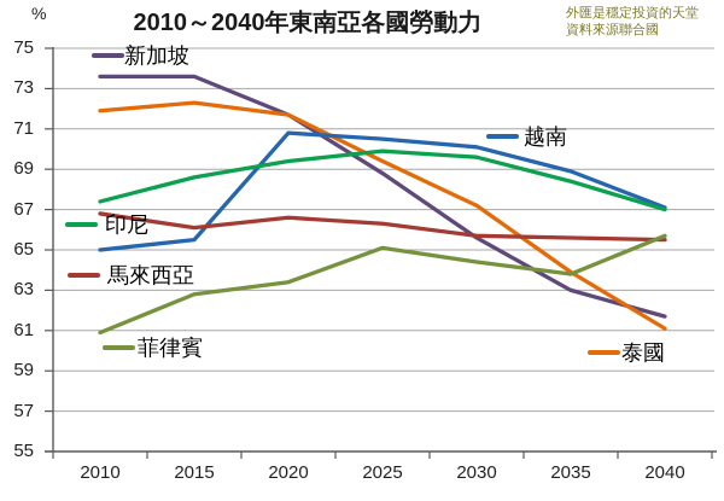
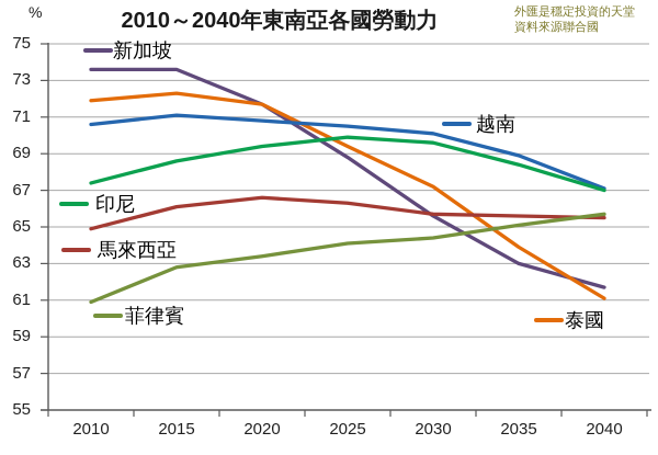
越南/2010: 65.0 -> 70.6
馬來西亞/2010: 66.8 -> 64.9
越南/2015: 65.5 -> 71.1
菲律賓/2025: 65.1 -> 64.1
菲律賓/2035: 63.8 -> 65.1
